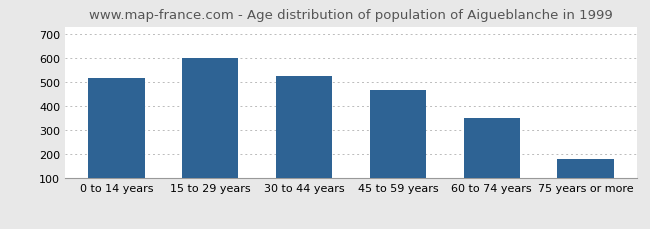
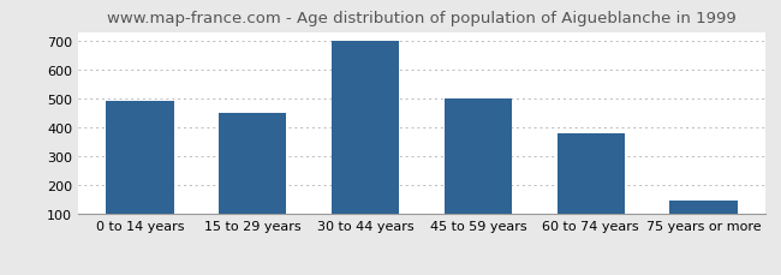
0 to 14 years: 515 -> 493
15 to 29 years: 600 -> 449
30 to 44 years: 525 -> 700
45 to 59 years: 465 -> 499
60 to 74 years: 350 -> 381
75 years or more: 180 -> 148
